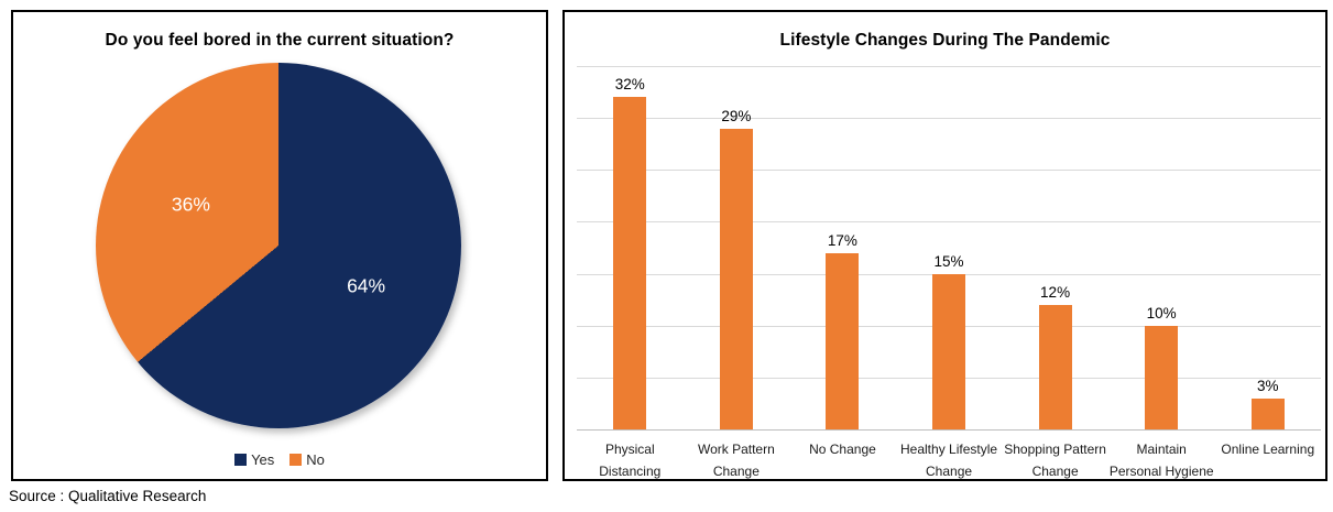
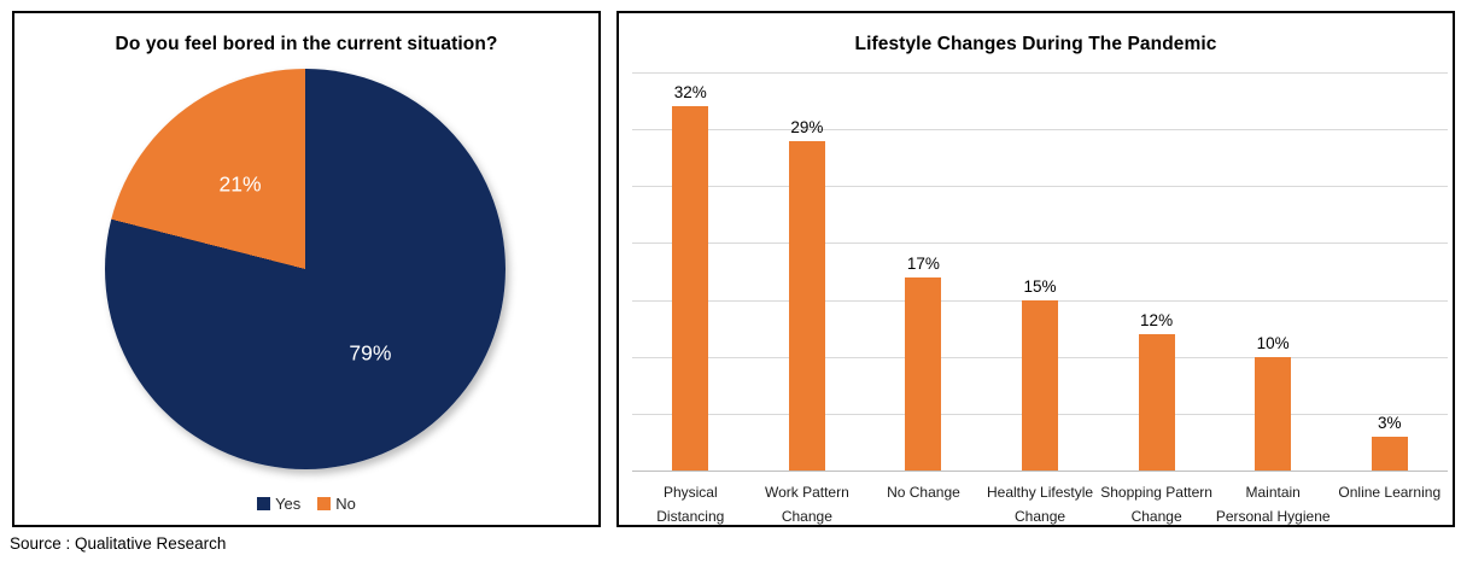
Do you feel bored in the current situation?/Yes: 64% -> 79%
Do you feel bored in the current situation?/No: 36% -> 21%
